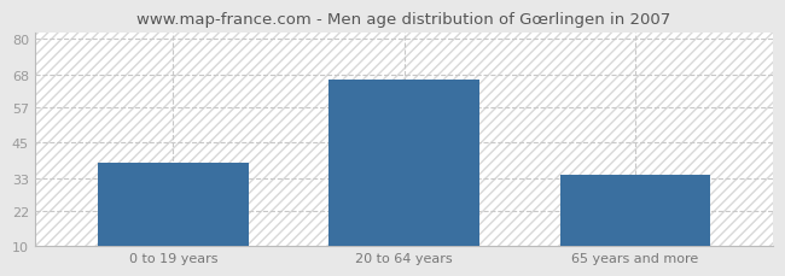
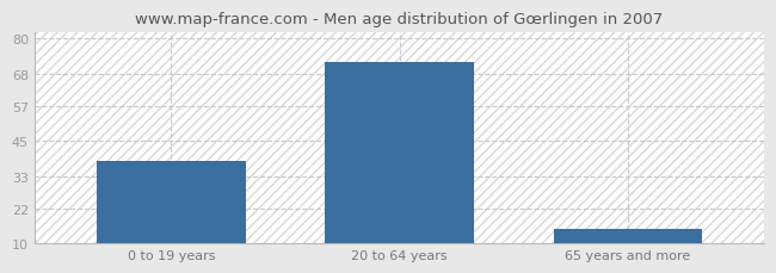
20 to 64 years: 66 -> 72
65 years and more: 34 -> 15
